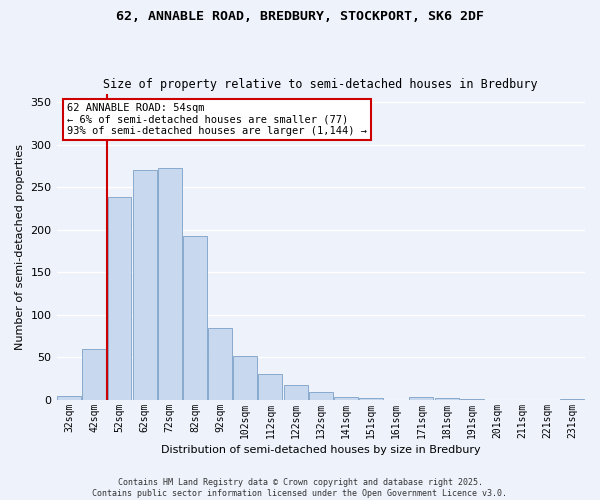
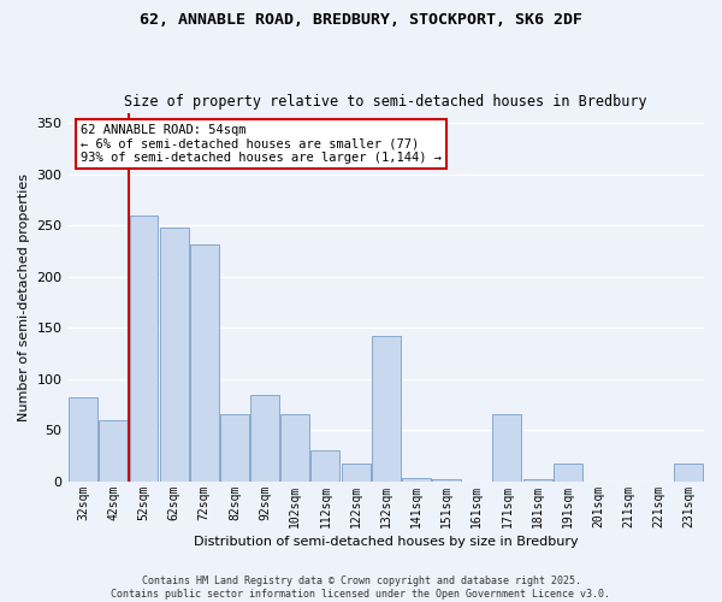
32sqm: 5 -> 82
52sqm: 239 -> 260
62sqm: 270 -> 248
72sqm: 272 -> 232
82sqm: 193 -> 66
102sqm: 52 -> 66
132sqm: 9 -> 142
171sqm: 3 -> 66
191sqm: 1 -> 18
231sqm: 1 -> 18
